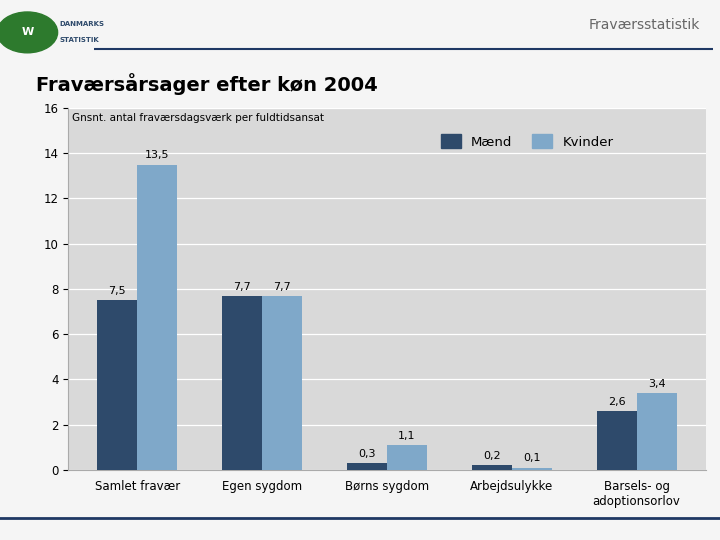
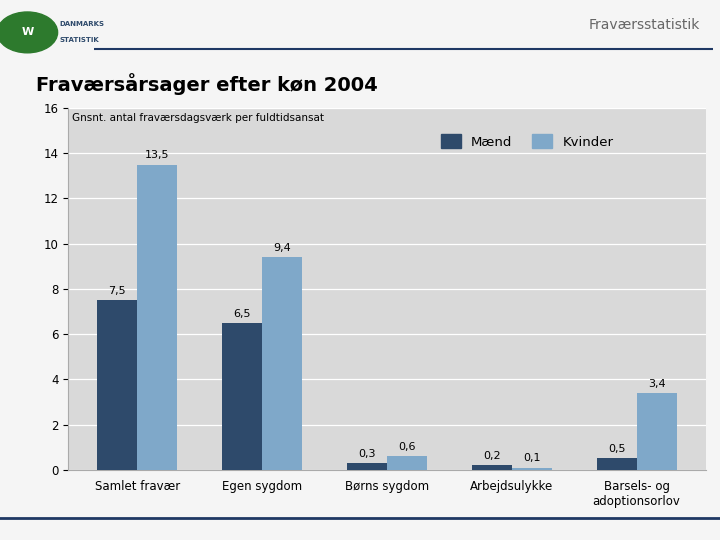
Mænd/Egen sygdom: 7,7 -> 6,5
Kvinder/Egen sygdom: 7,7 -> 9,4
Kvinder/Børns sygdom: 1,1 -> 0,6
Mænd/Barsels- og adoptionsorlov: 2,6 -> 0,5
